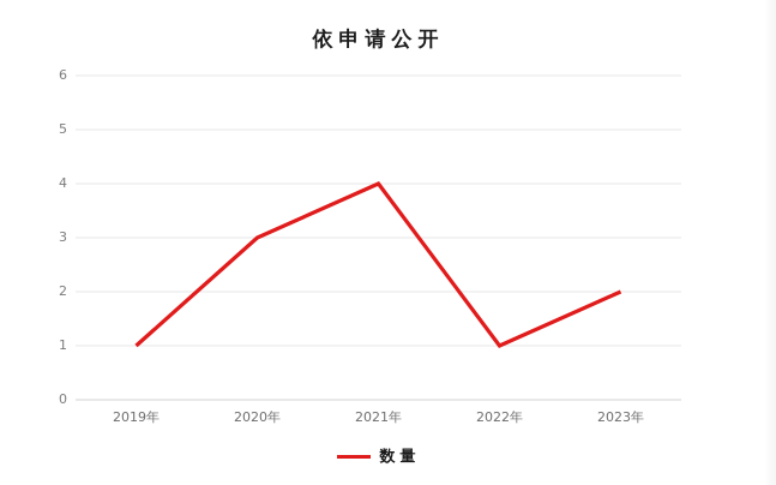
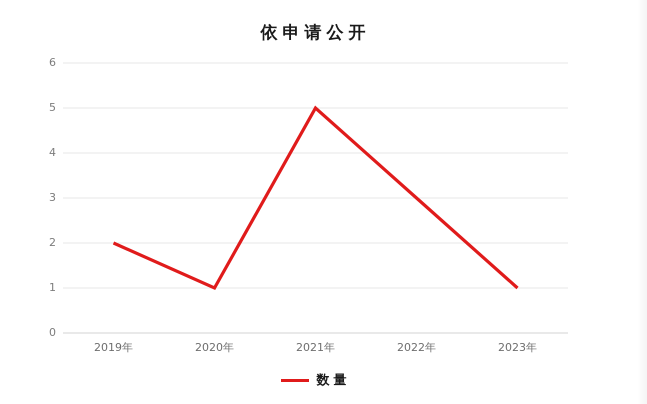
2019年: 1 -> 2
2020年: 3 -> 1
2021年: 4 -> 5
2022年: 1 -> 3
2023年: 2 -> 1
